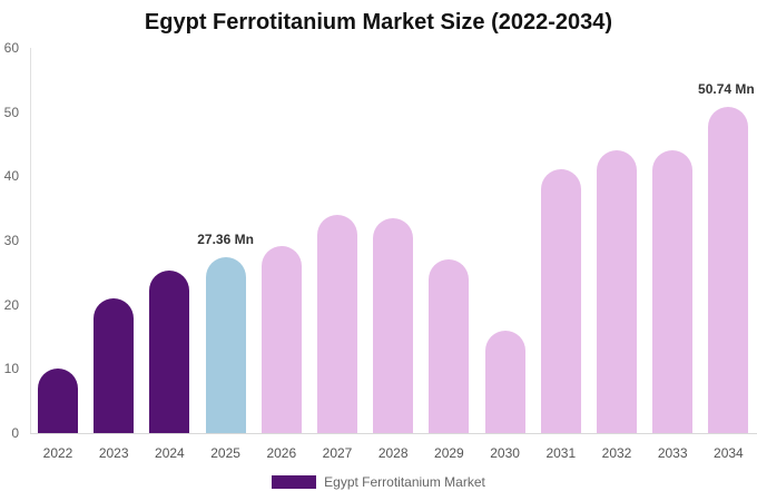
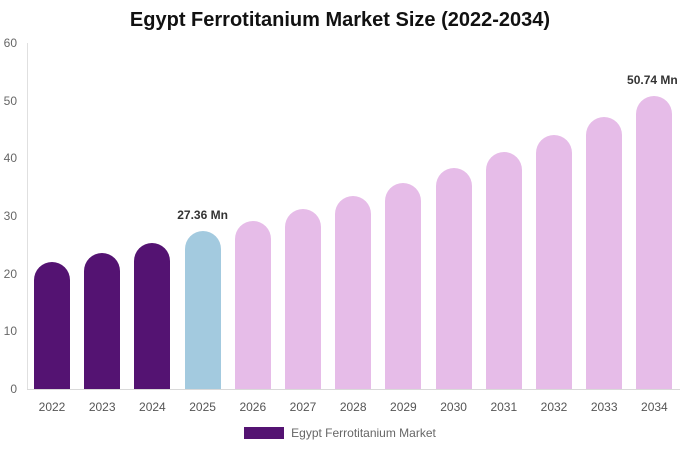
2022: 10 -> 22
2023: 21 -> 24
2027: 34 -> 31
2029: 27 -> 36
2030: 16 -> 38
2033: 44 -> 47
